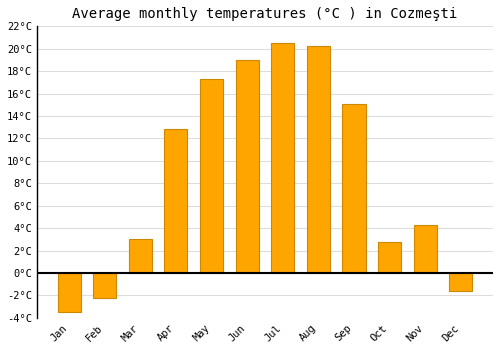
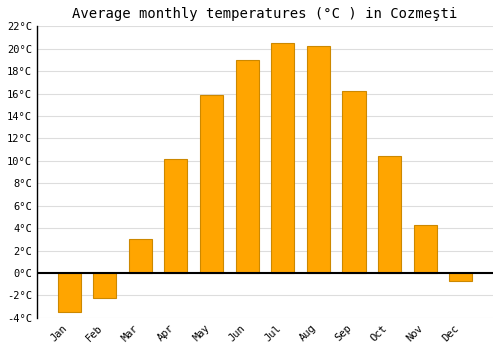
Apr: 12.8°C -> 10.2°C
May: 17.3°C -> 15.9°C
Sep: 15.1°C -> 16.2°C
Oct: 2.8°C -> 10.4°C
Dec: -1.6°C -> -0.7°C
